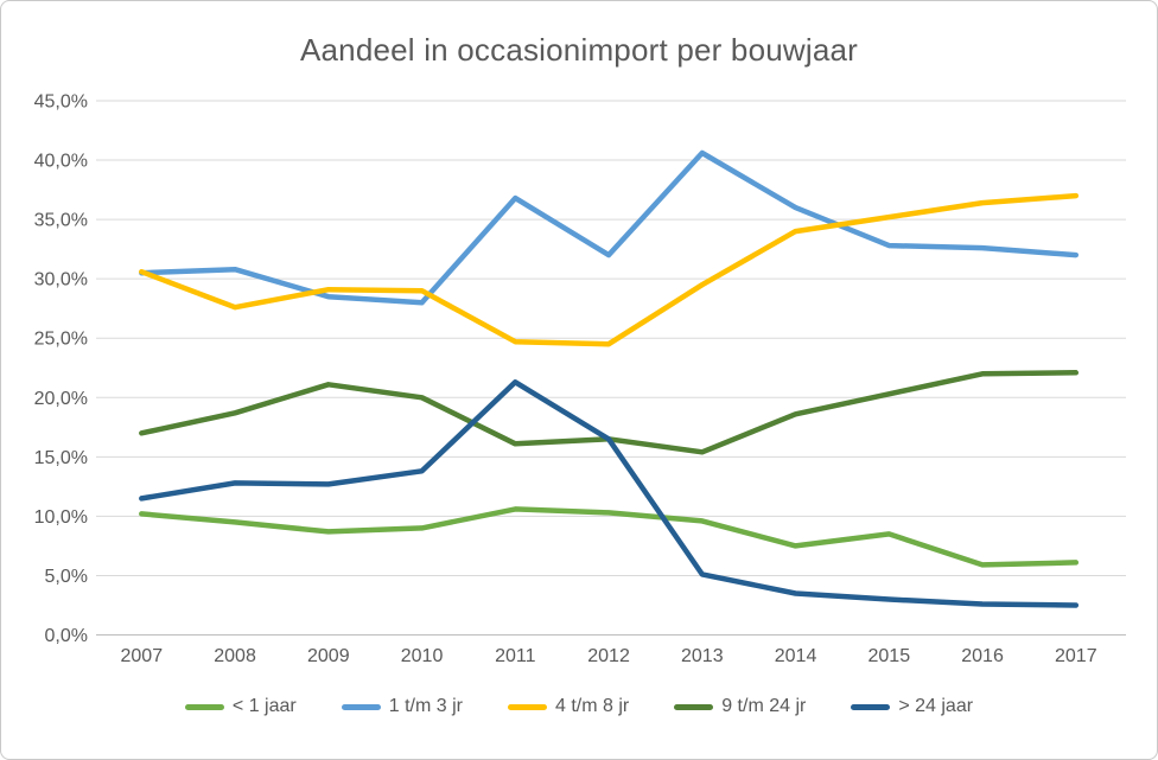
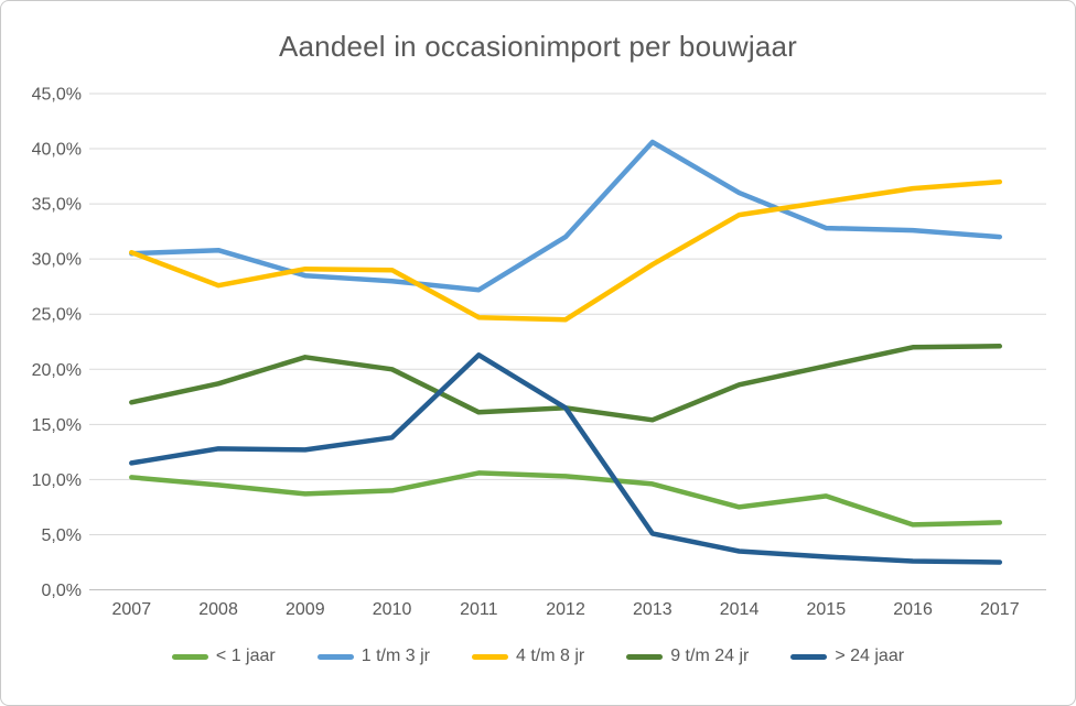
1 t/m 3 jr/2011: 36,8% -> 27,2%
